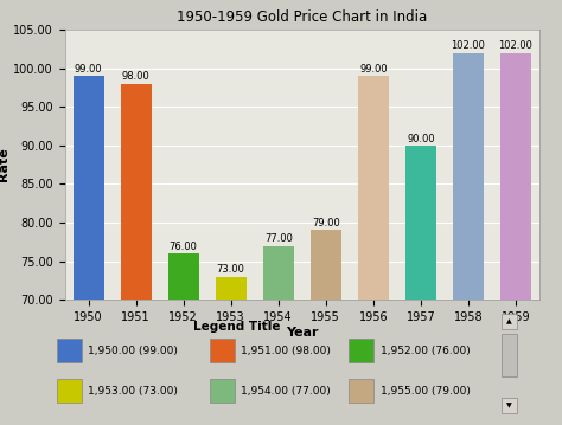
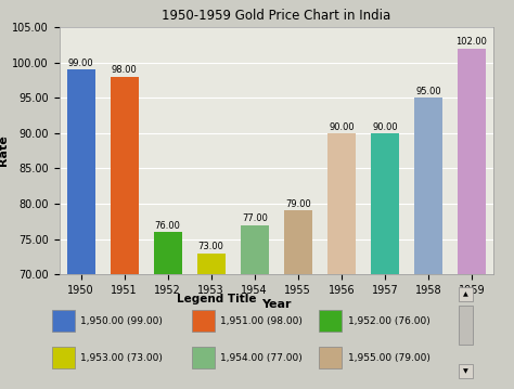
1956: 99.00 -> 90.00
1958: 102.00 -> 95.00
